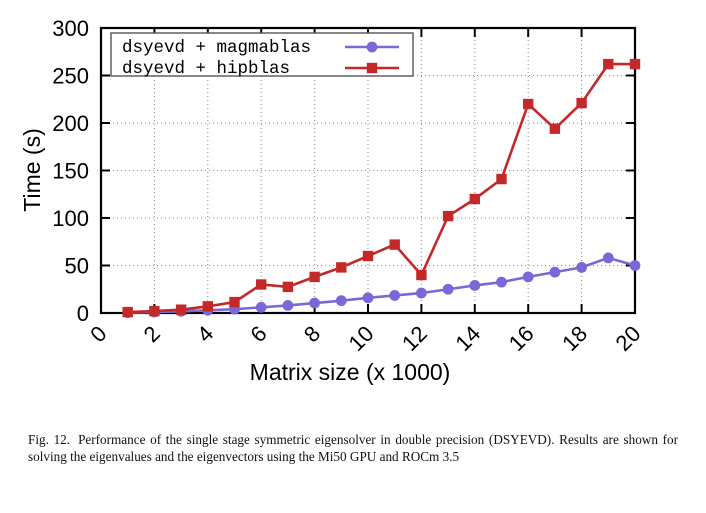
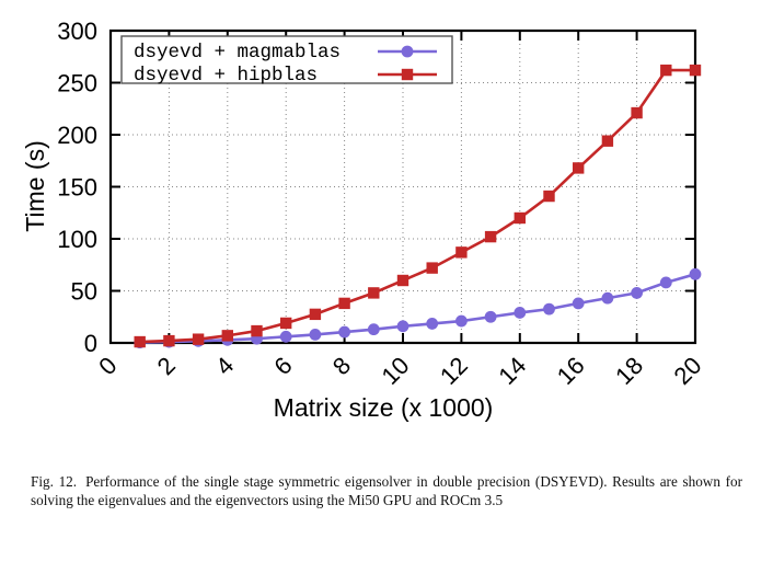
dsyevd + hipblas/6: 30 -> 20
dsyevd + hipblas/12: 40 -> 90
dsyevd + hipblas/16: 220 -> 170
dsyevd + magmablas/20: 50 -> 70
